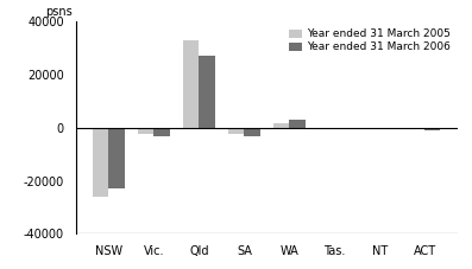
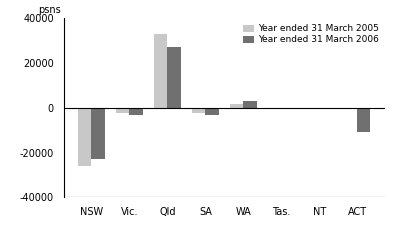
Year ended 31 March 2006/ACT: -1000 -> -11000
